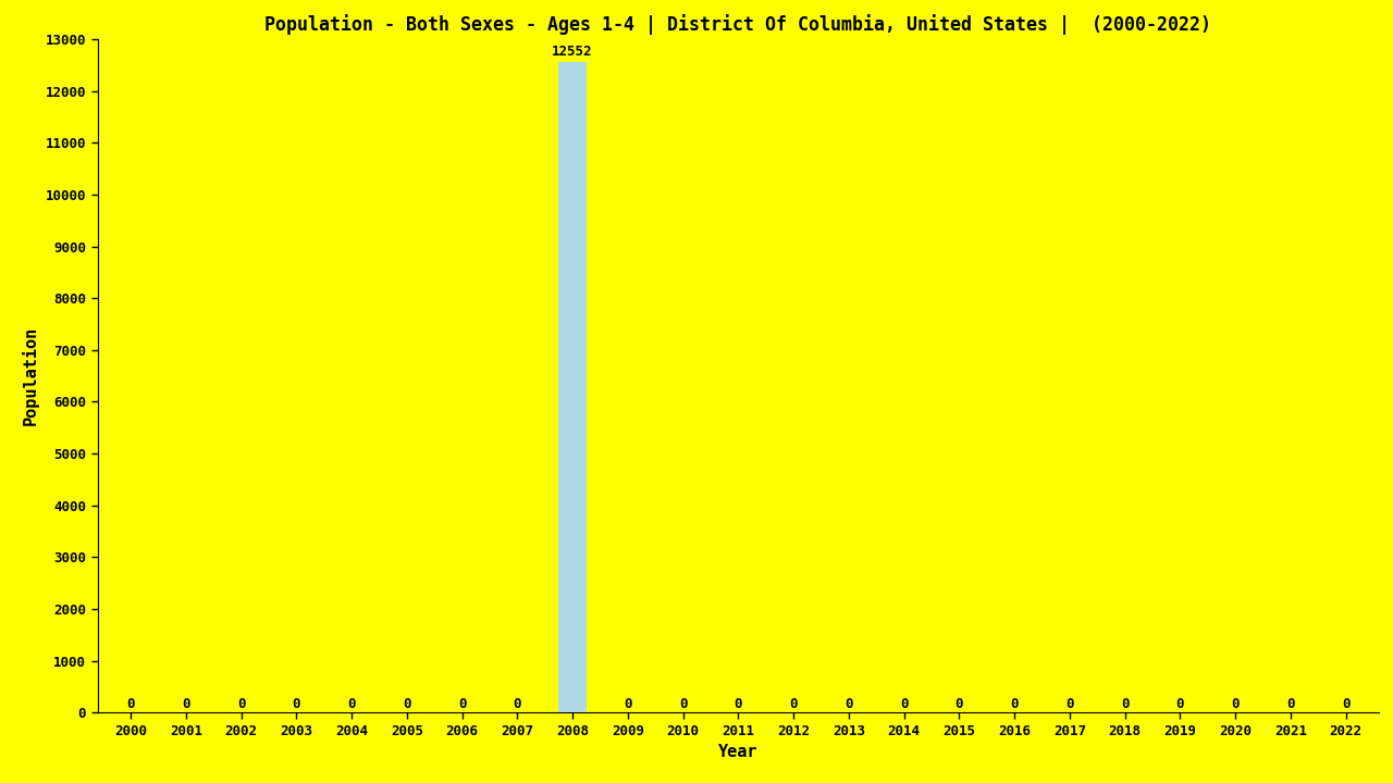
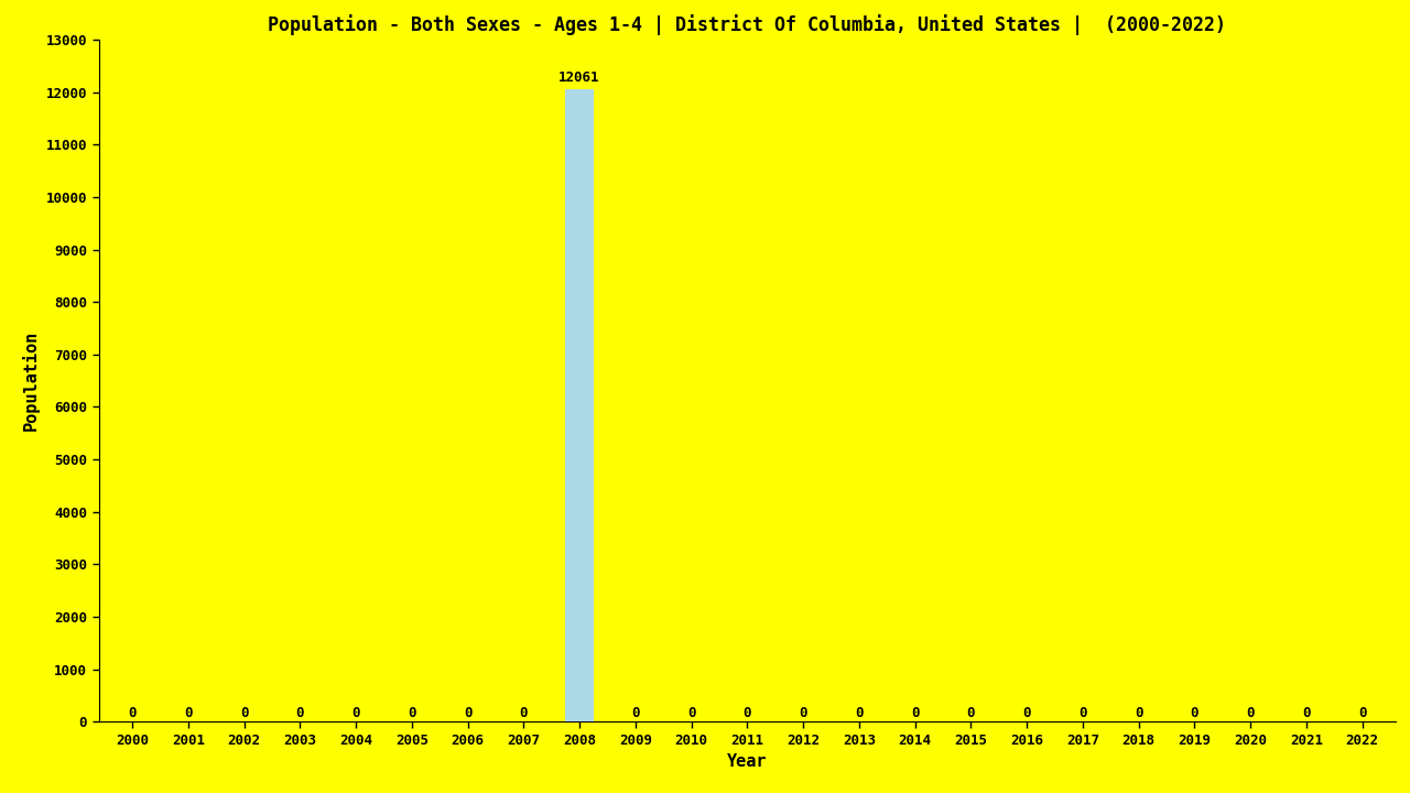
2008: 12552 -> 12061
